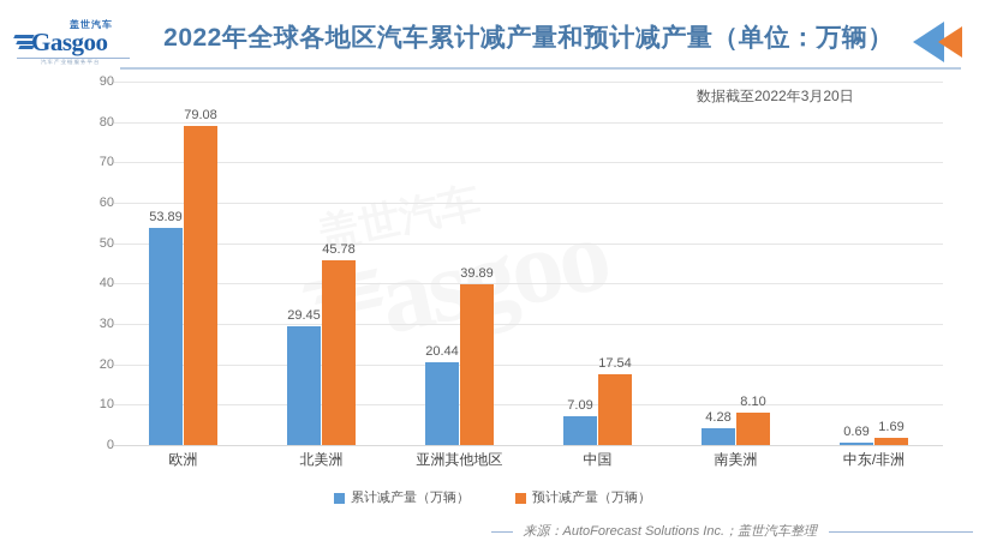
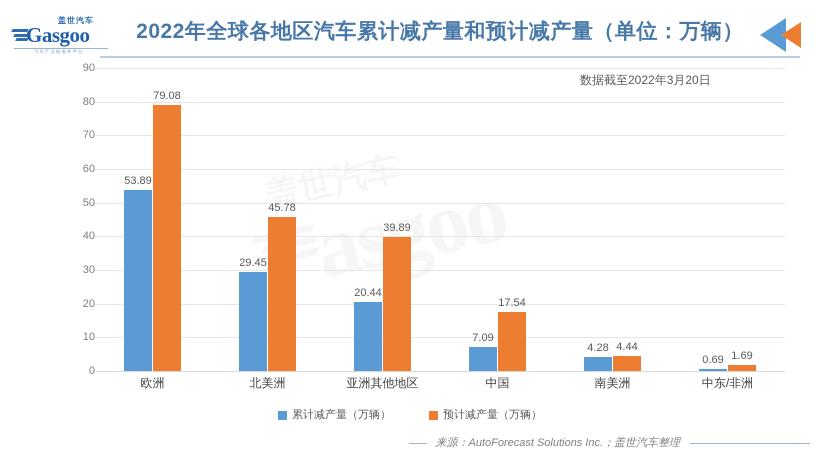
预计减产量（万辆）/南美洲: 8.10 -> 4.44
